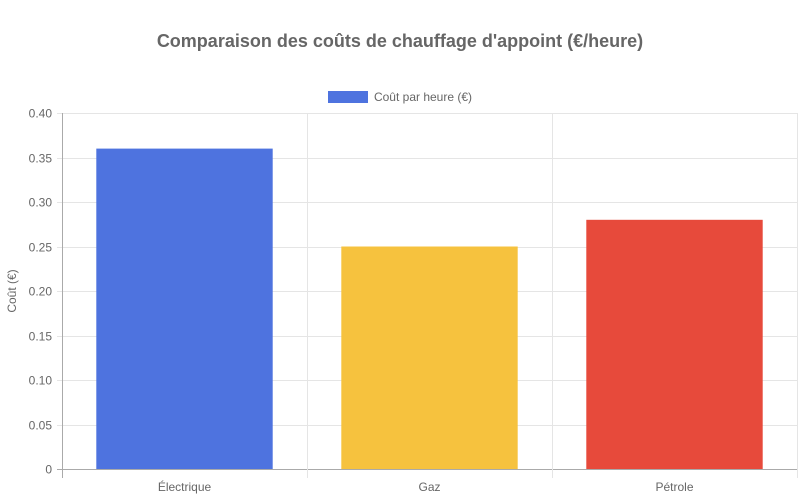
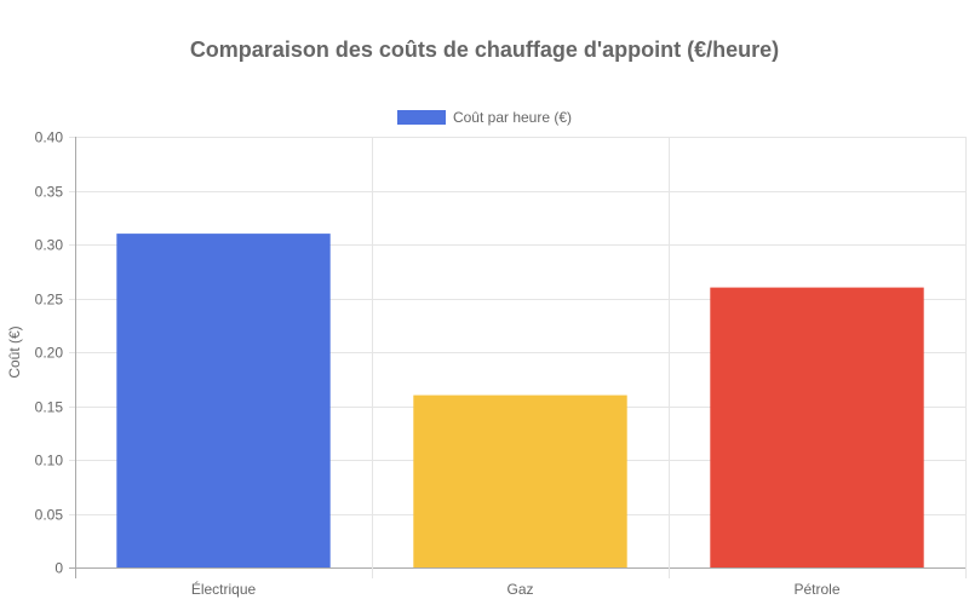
Électrique: 0.36 -> 0.31
Gaz: 0.25 -> 0.16
Pétrole: 0.28 -> 0.26
